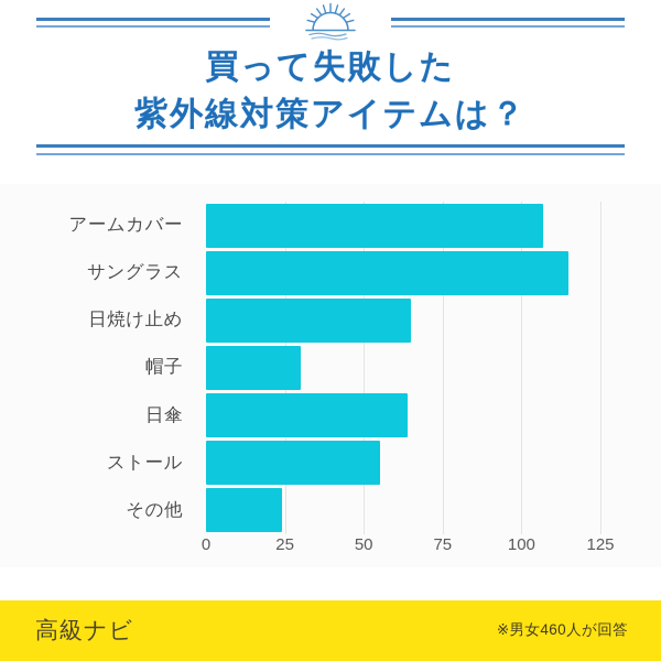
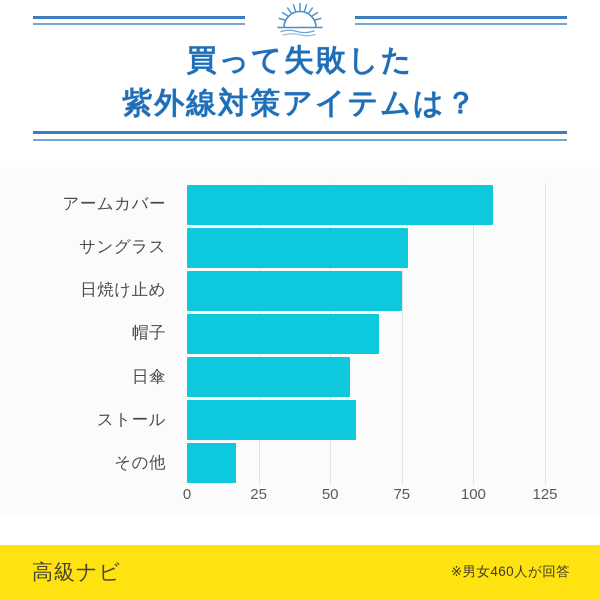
サングラス: 115 -> 77
日焼け止め: 65 -> 75
帽子: 30 -> 67
日傘: 64 -> 57
ストール: 55 -> 59
その他: 24 -> 17
